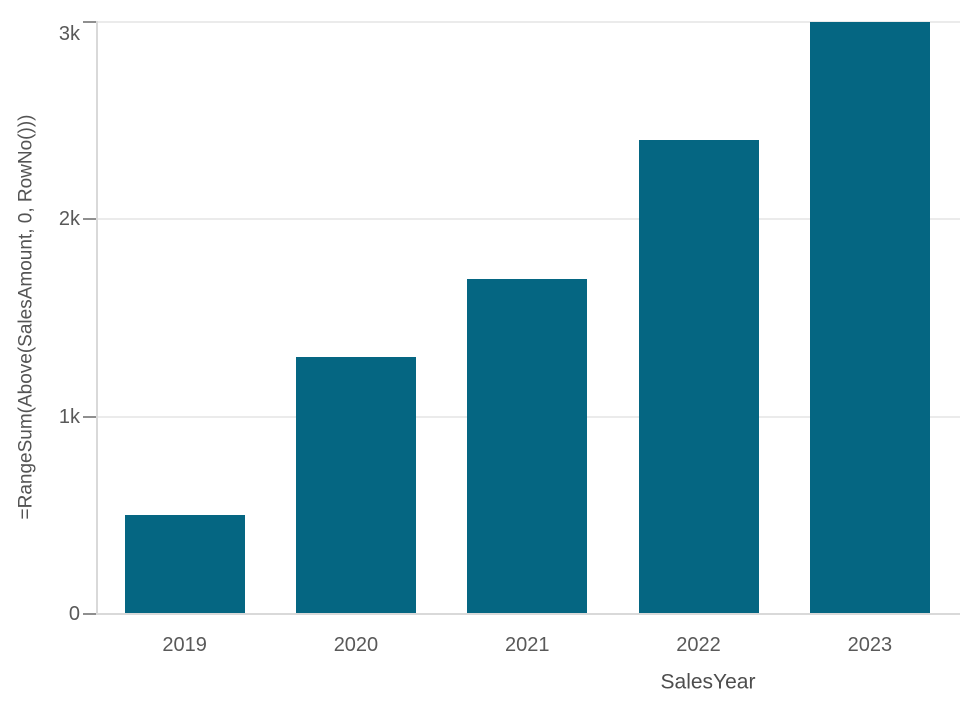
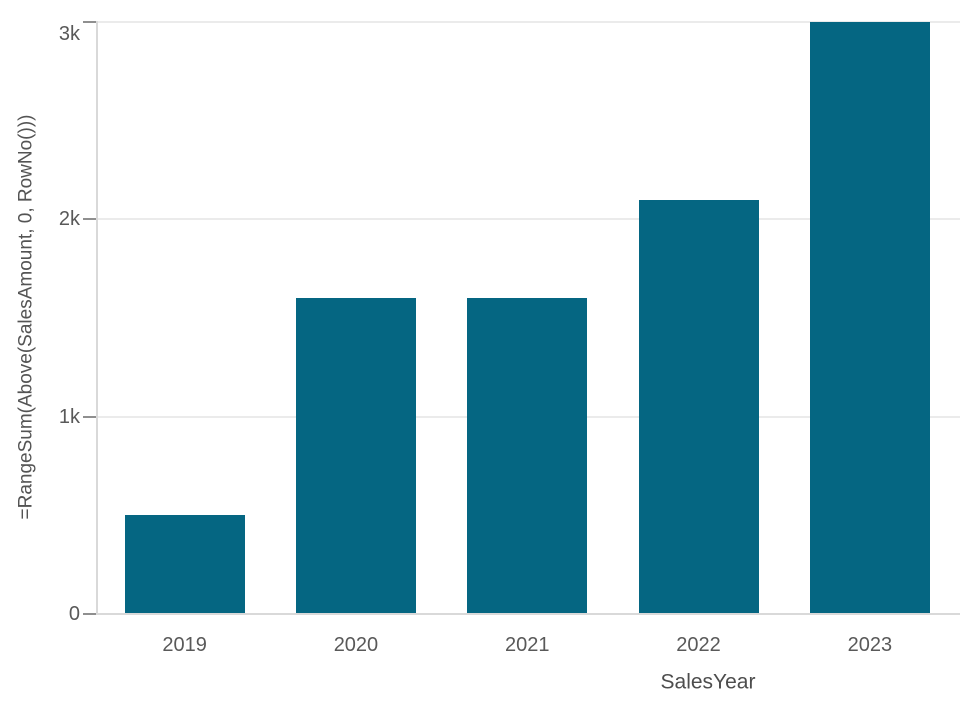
2020: 1.3k -> 1.6k
2021: 1.7k -> 1.6k
2022: 2.4k -> 2.1k
